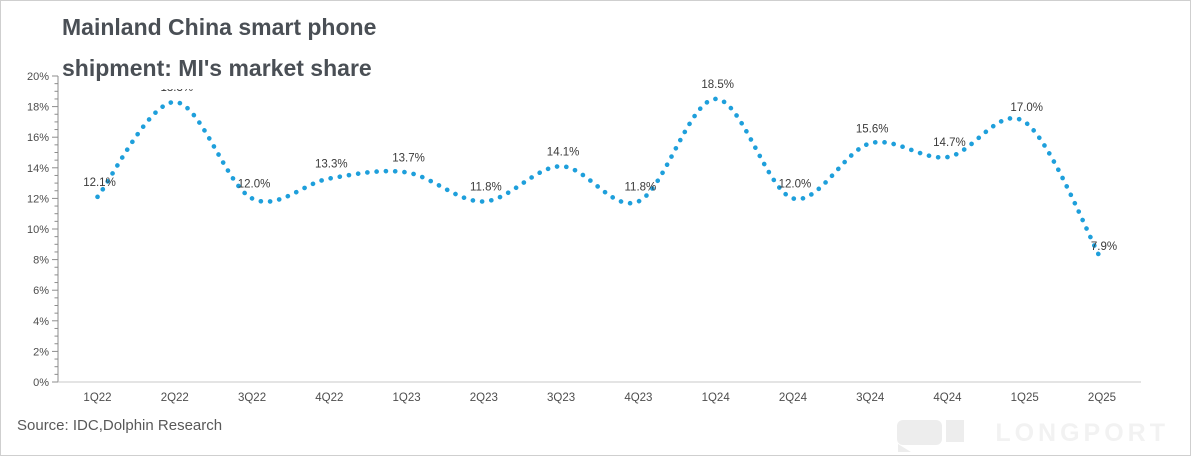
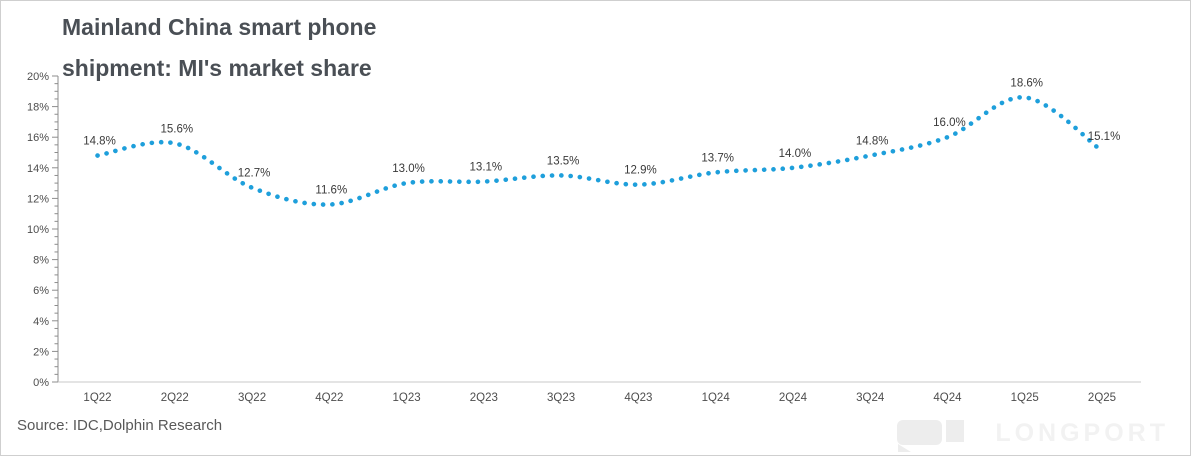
1Q22: 12.1% -> 14.8%
2Q22: 18.3% -> 15.6%
3Q22: 12.0% -> 12.7%
4Q22: 13.3% -> 11.6%
1Q23: 13.7% -> 13.0%
2Q23: 11.8% -> 13.1%
3Q23: 14.1% -> 13.5%
4Q23: 11.8% -> 12.9%
1Q24: 18.5% -> 13.7%
2Q24: 12.0% -> 14.0%
3Q24: 15.6% -> 14.8%
4Q24: 14.7% -> 16.0%
1Q25: 17.0% -> 18.6%
2Q25: 7.9% -> 15.1%
